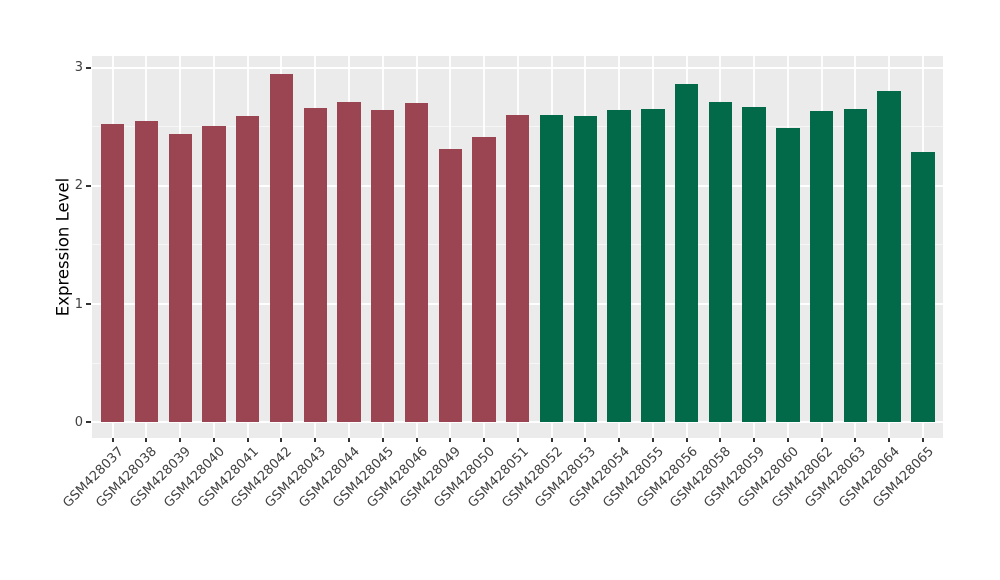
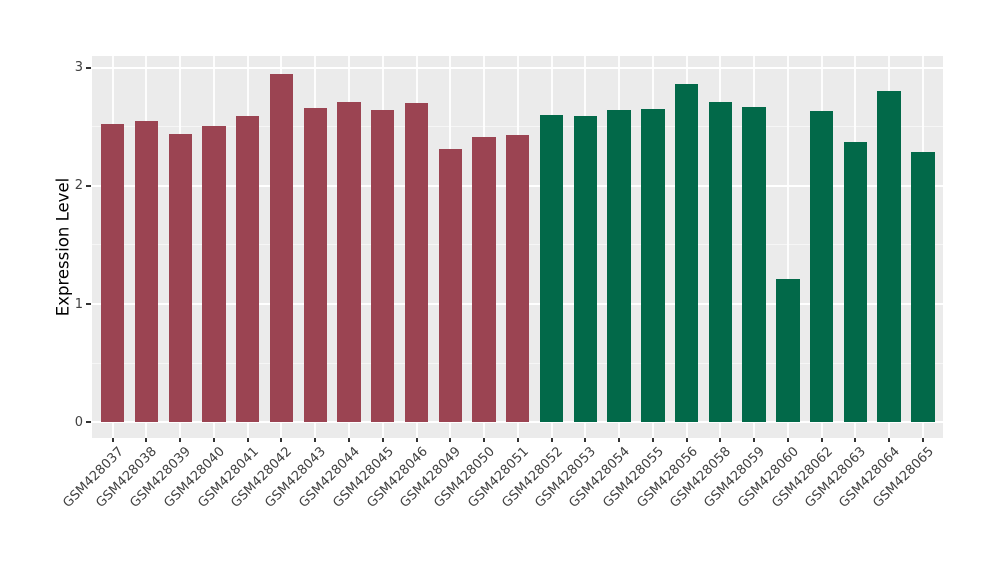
GSM428051: 2.60 -> 2.43
GSM428060: 2.49 -> 1.21
GSM428063: 2.65 -> 2.37
